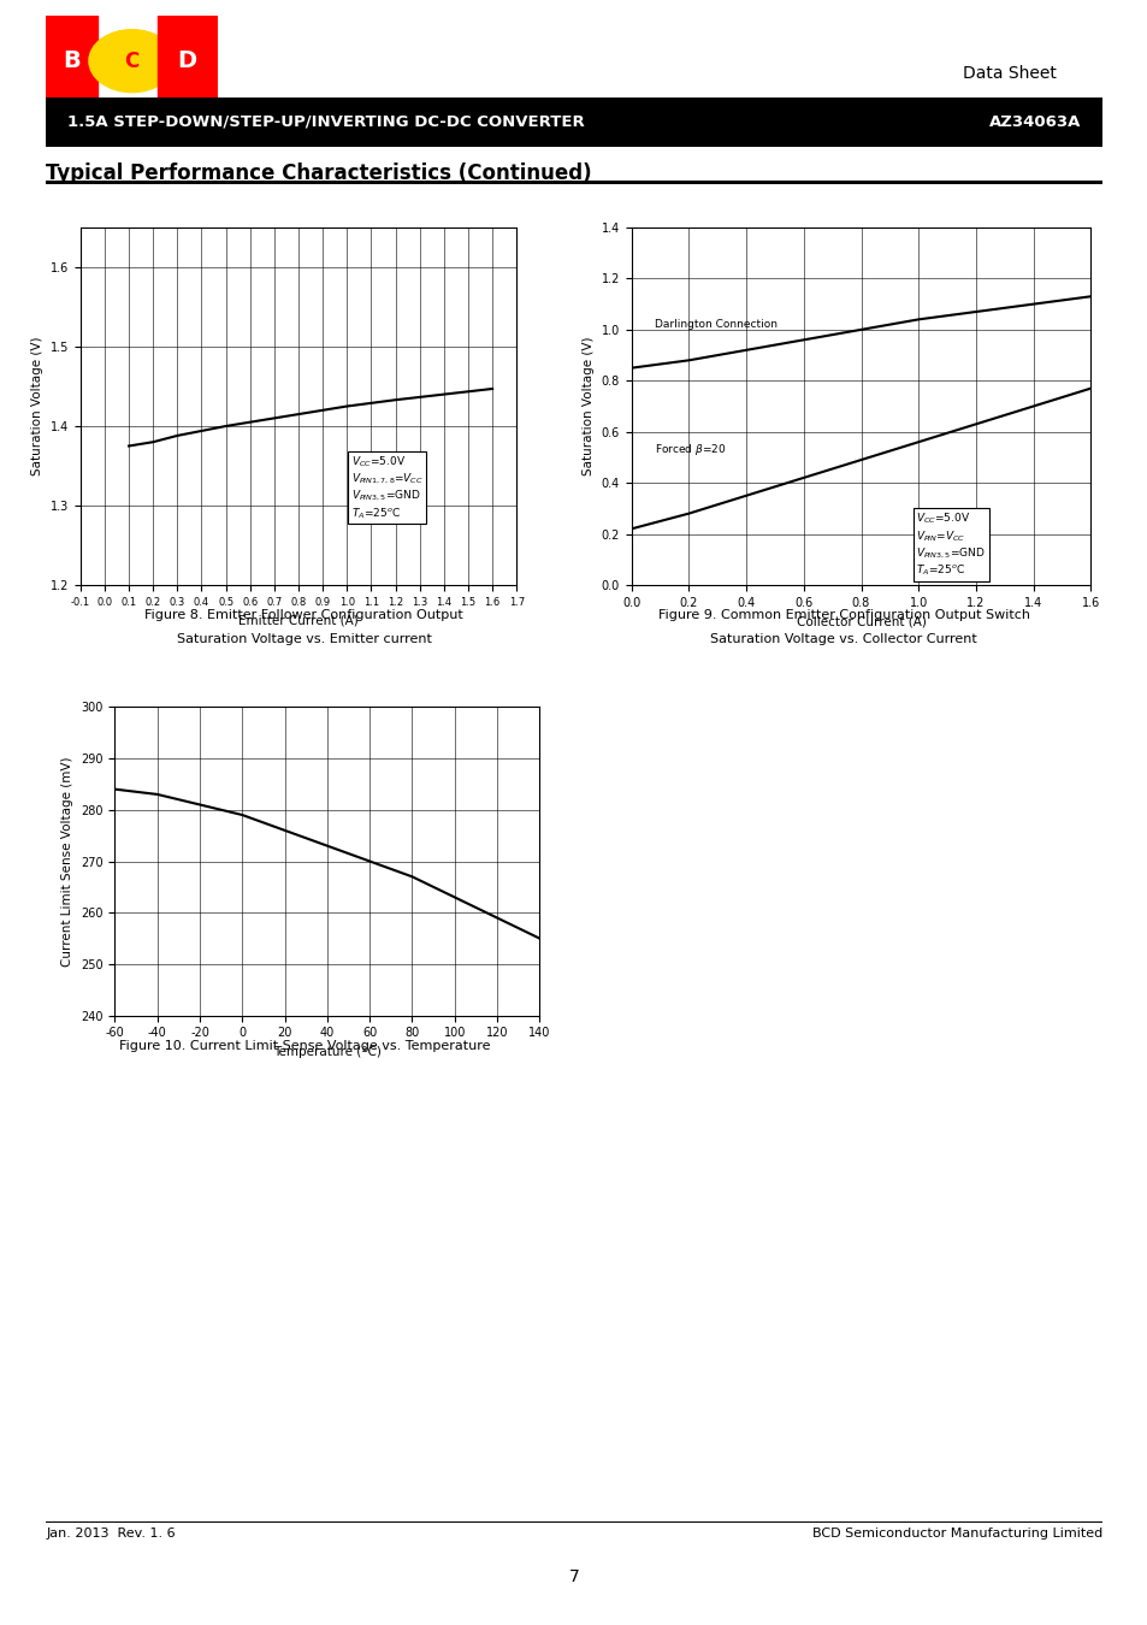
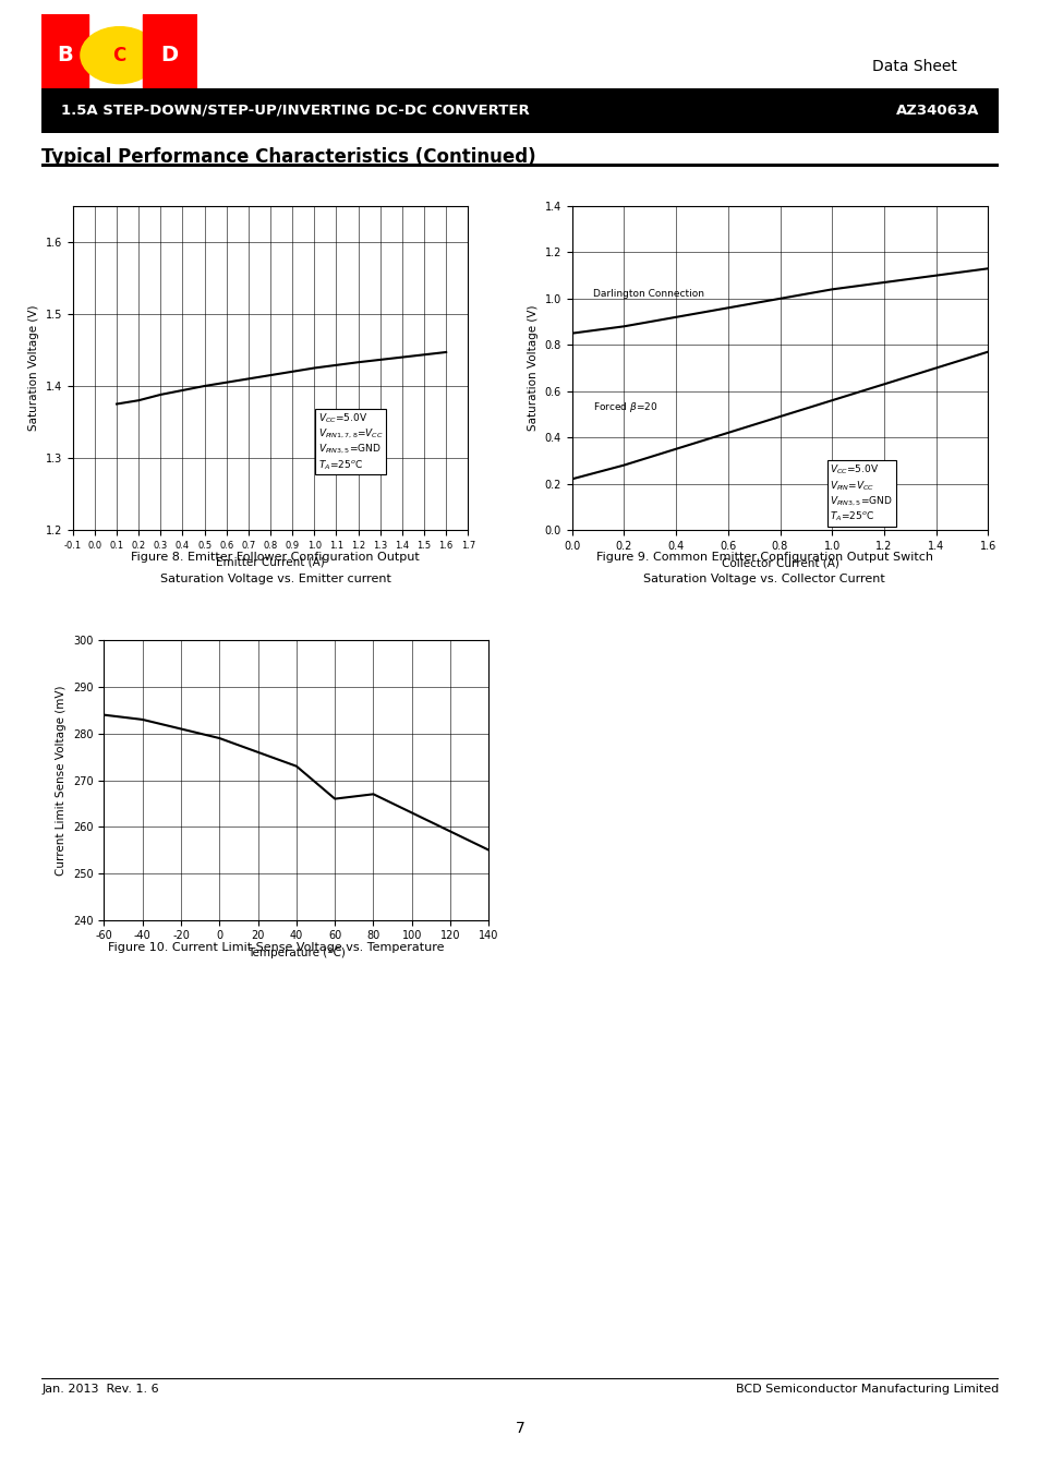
60: 270 -> 266
